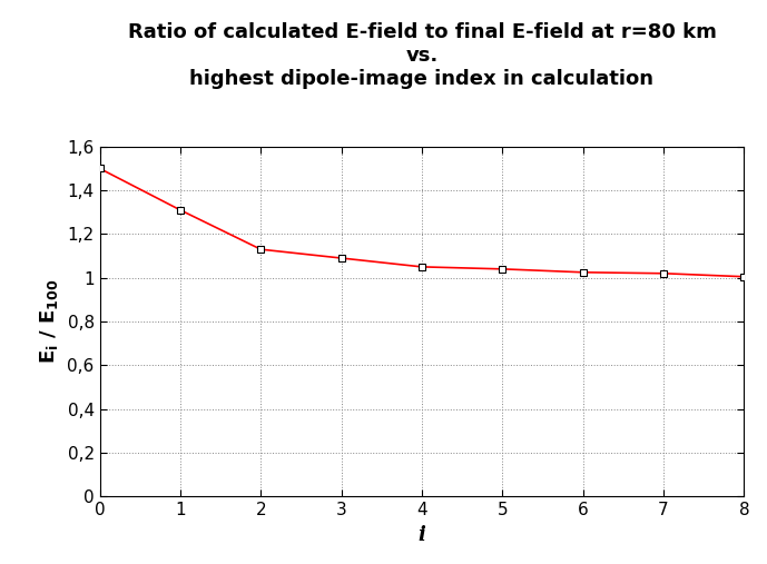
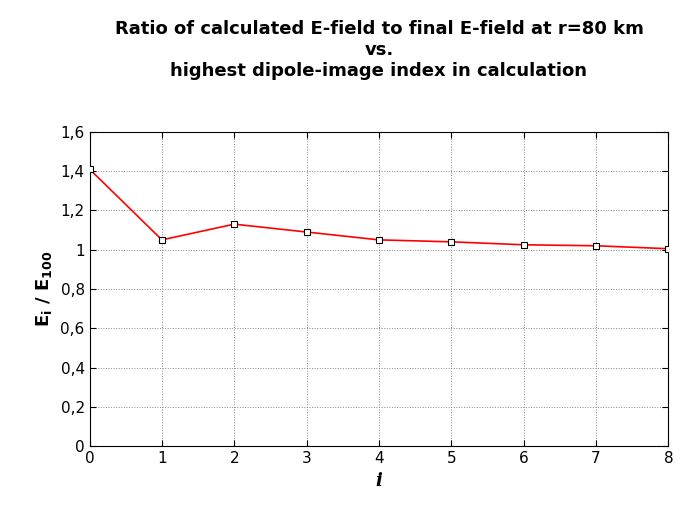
0: 1,50 -> 1,41
1: 1,31 -> 1,05
